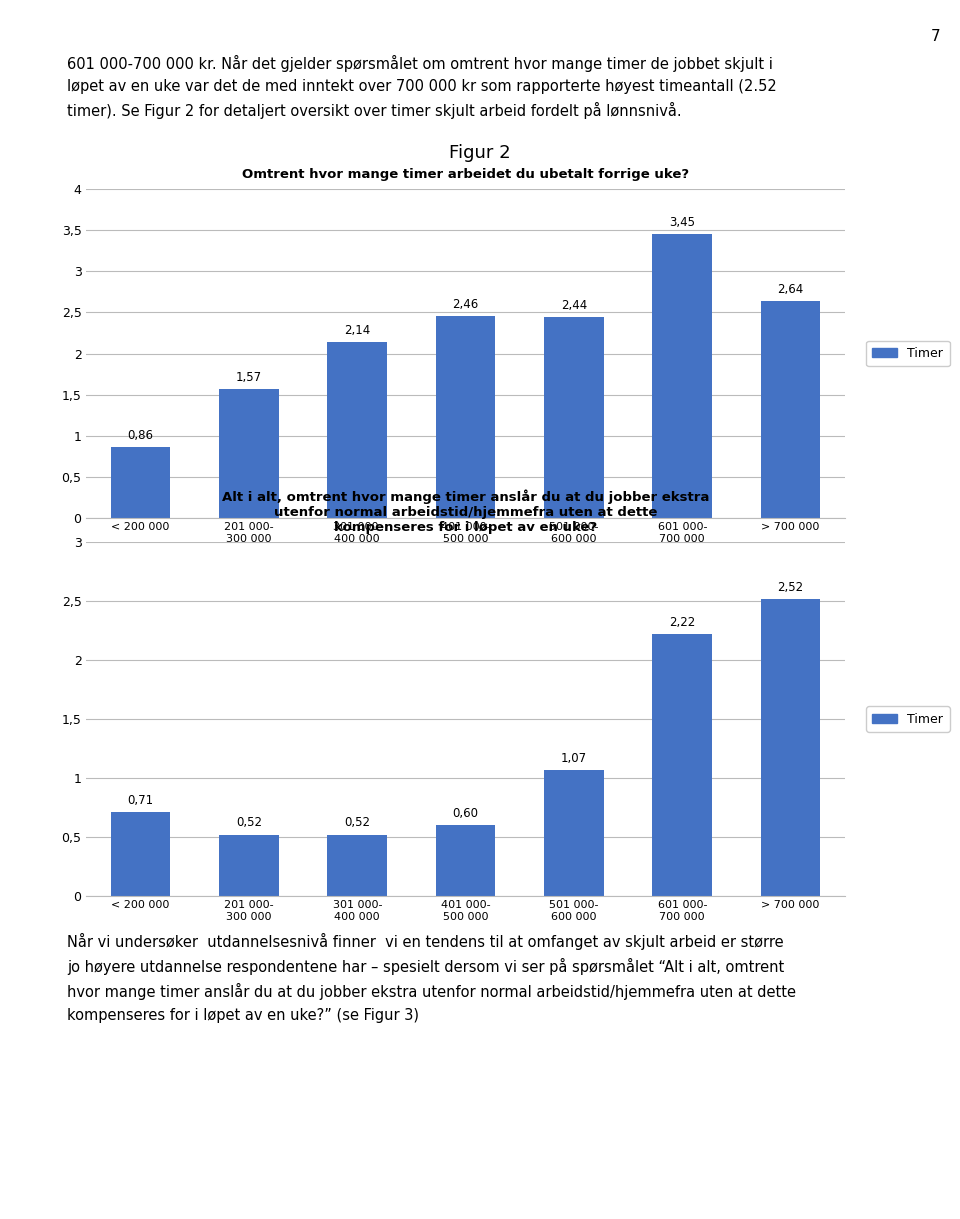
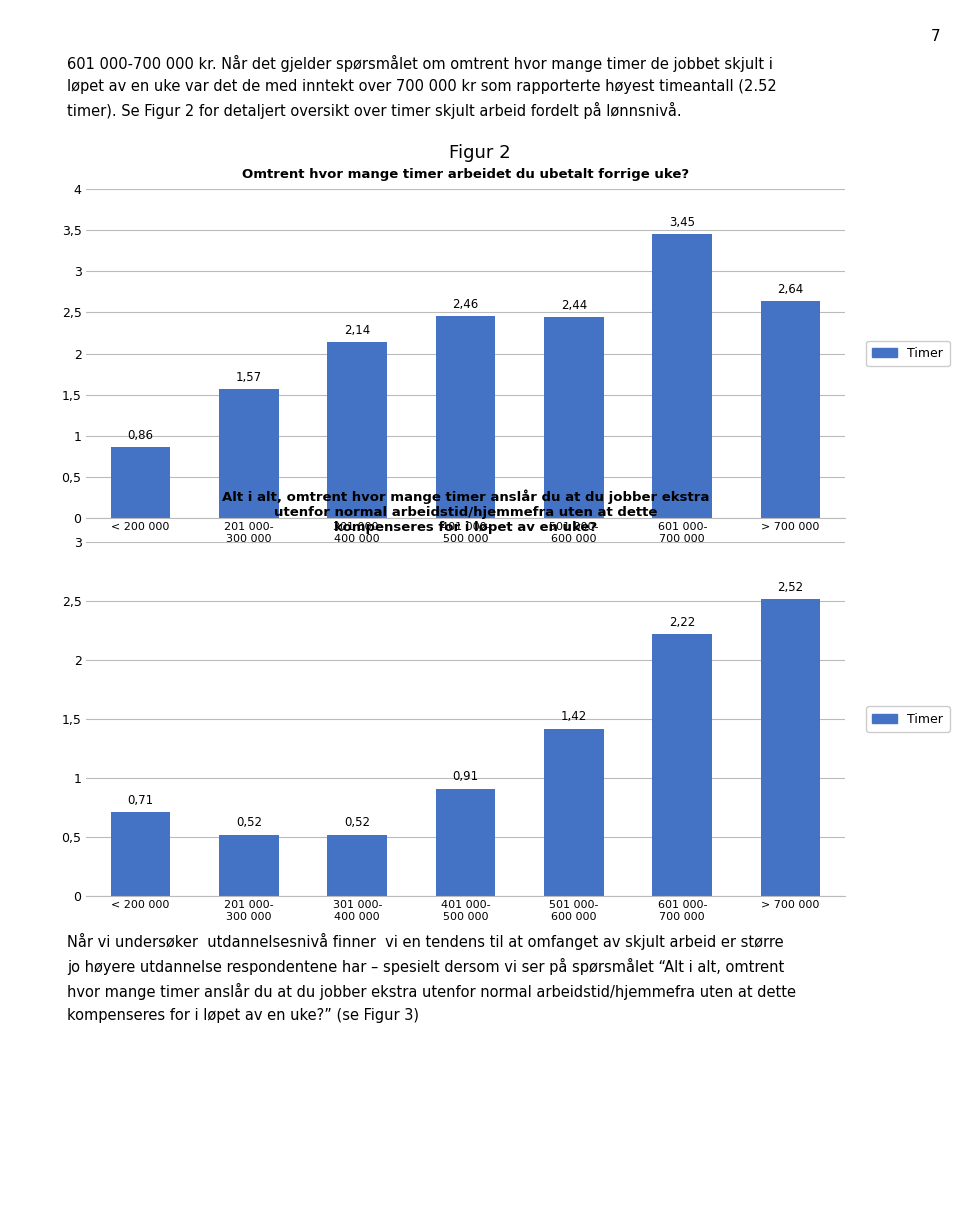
401 000- 500 000: 0,60 -> 0,91
501 000- 600 000: 1,07 -> 1,42
